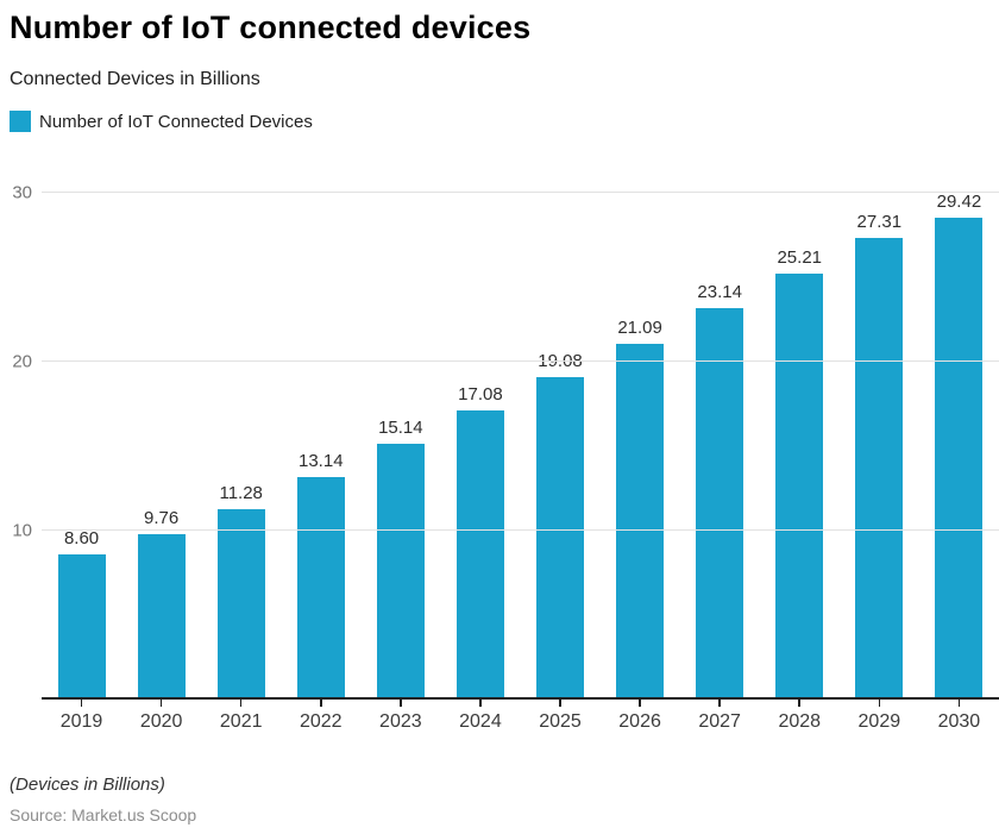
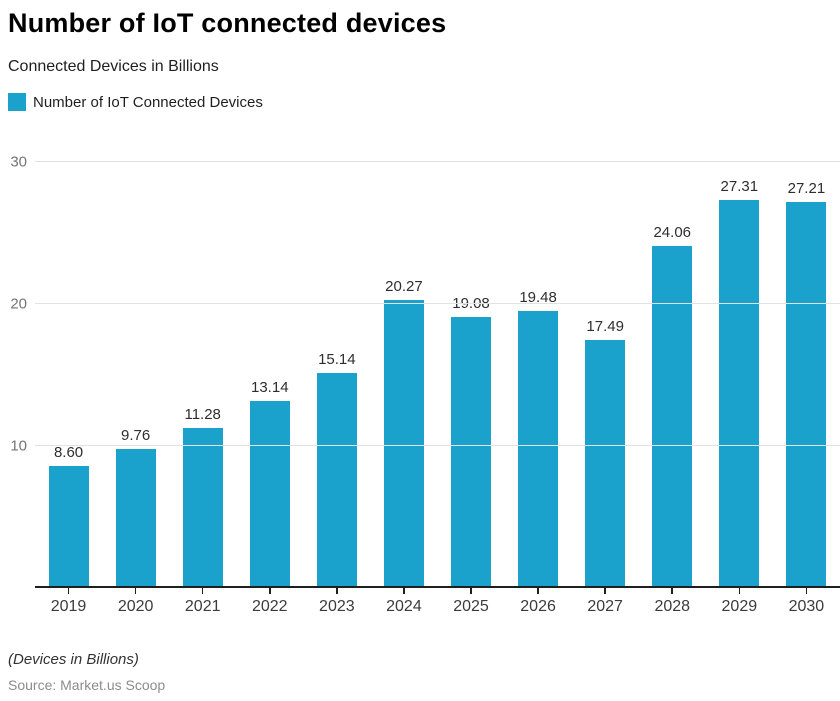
2024: 17.08 -> 20.27
2026: 21.09 -> 19.48
2027: 23.14 -> 17.49
2028: 25.21 -> 24.06
2030: 29.42 -> 27.21
